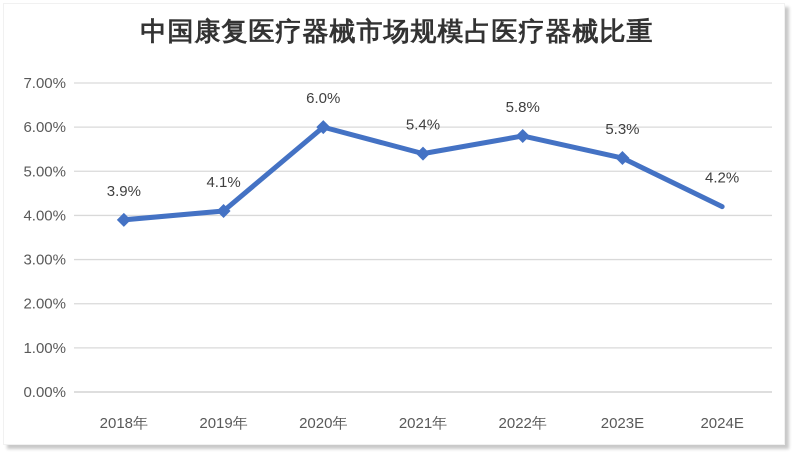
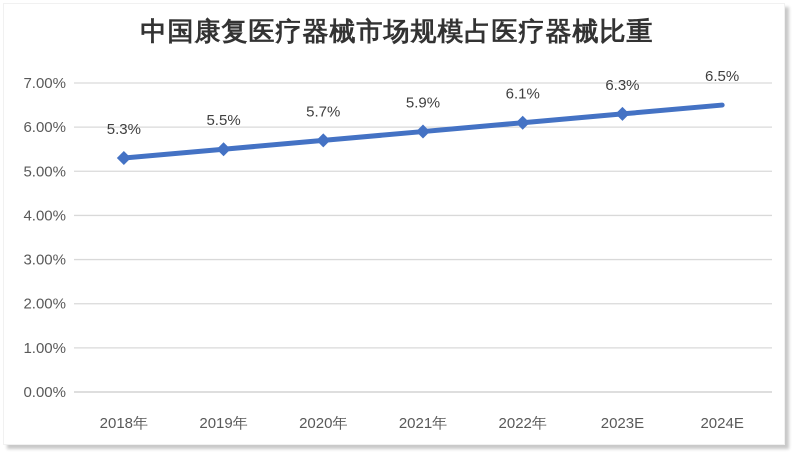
2018年: 3.9% -> 5.3%
2019年: 4.1% -> 5.5%
2020年: 6.0% -> 5.7%
2021年: 5.4% -> 5.9%
2022年: 5.8% -> 6.1%
2023E: 5.3% -> 6.3%
2024E: 4.2% -> 6.5%
